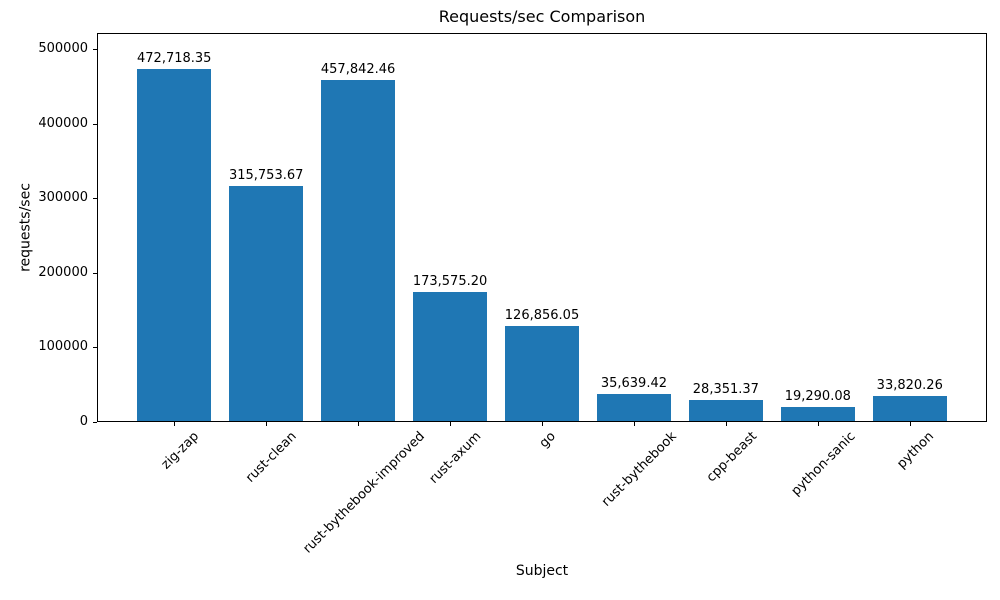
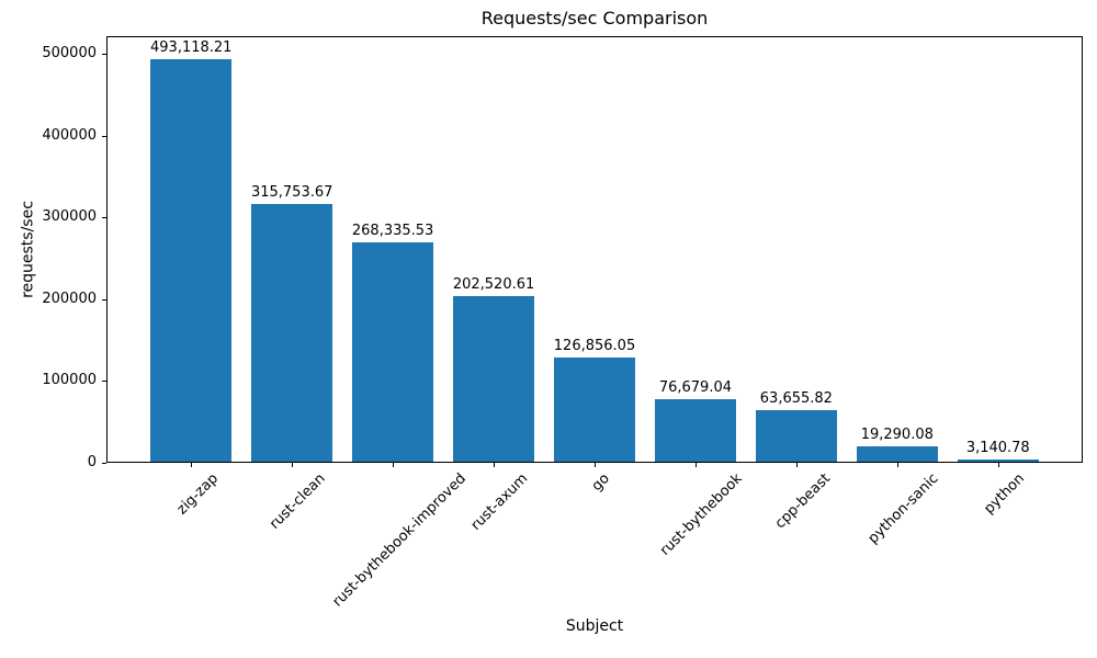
zig-zap: 472,718.35 -> 493,118.21
rust-bythebook-improved: 457,842.46 -> 268,335.53
rust-axum: 173,575.20 -> 202,520.61
rust-bythebook: 35,639.42 -> 76,679.04
cpp-beast: 28,351.37 -> 63,655.82
python: 33,820.26 -> 3,140.78
